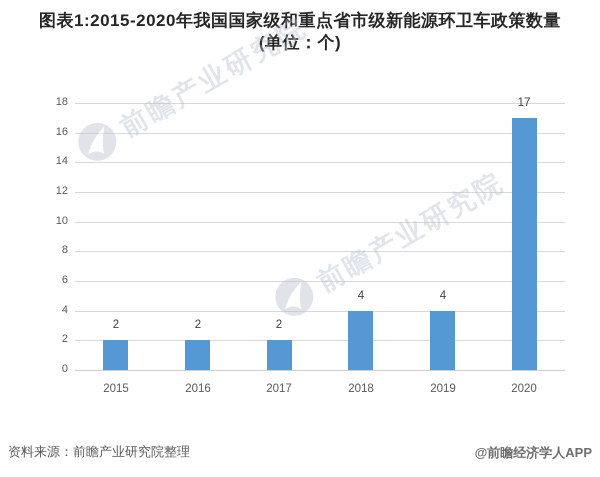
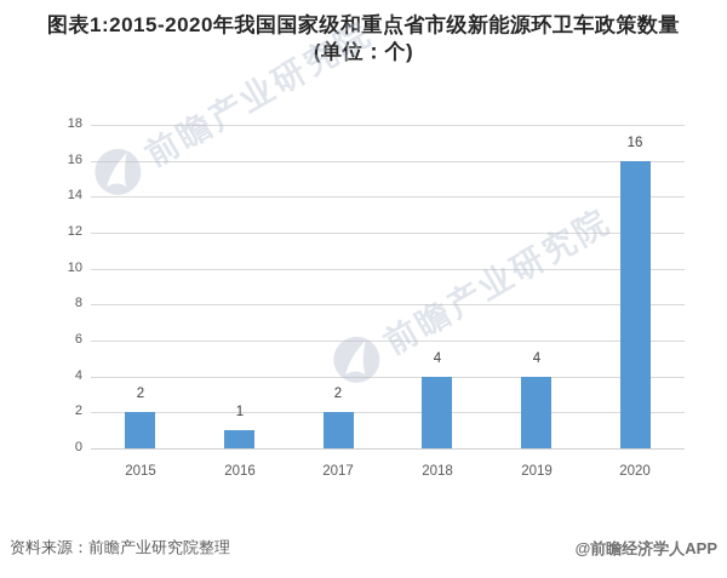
2016: 2 -> 1
2020: 17 -> 16
